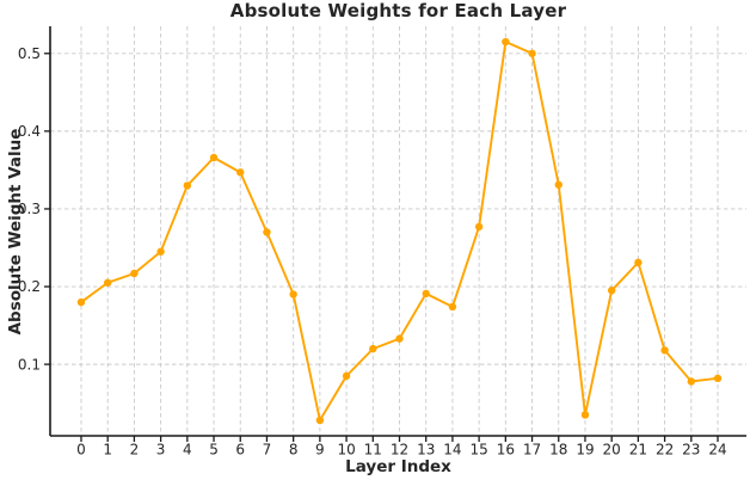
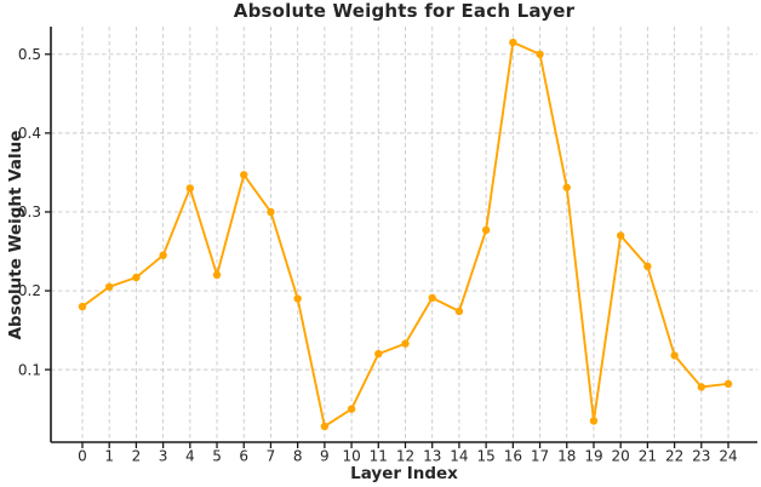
5: 0.37 -> 0.22
7: 0.27 -> 0.30
10: 0.09 -> 0.05
20: 0.20 -> 0.27
